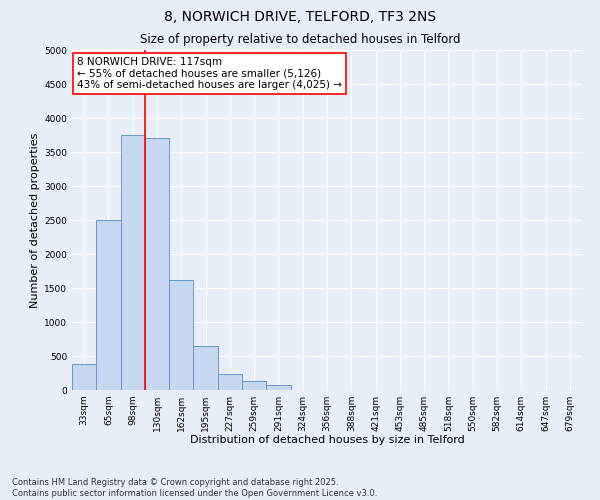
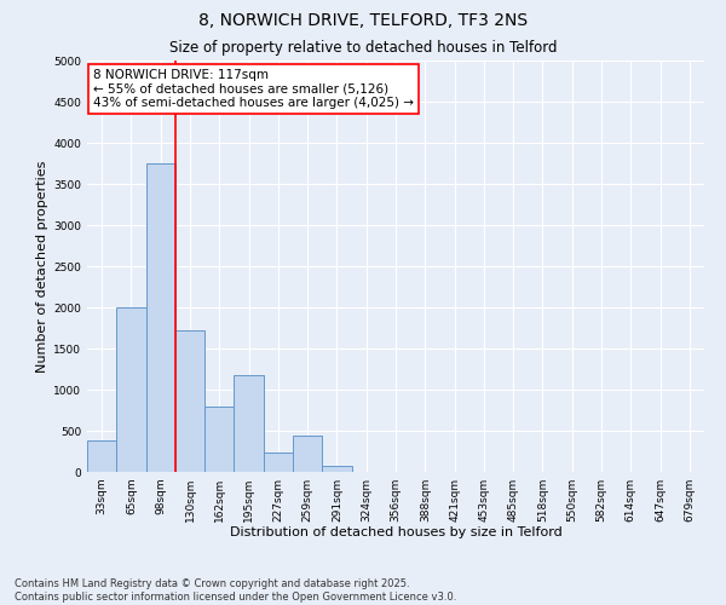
65sqm: 2500 -> 2000
130sqm: 3700 -> 1720
162sqm: 1620 -> 800
195sqm: 640 -> 1180
259sqm: 130 -> 440
